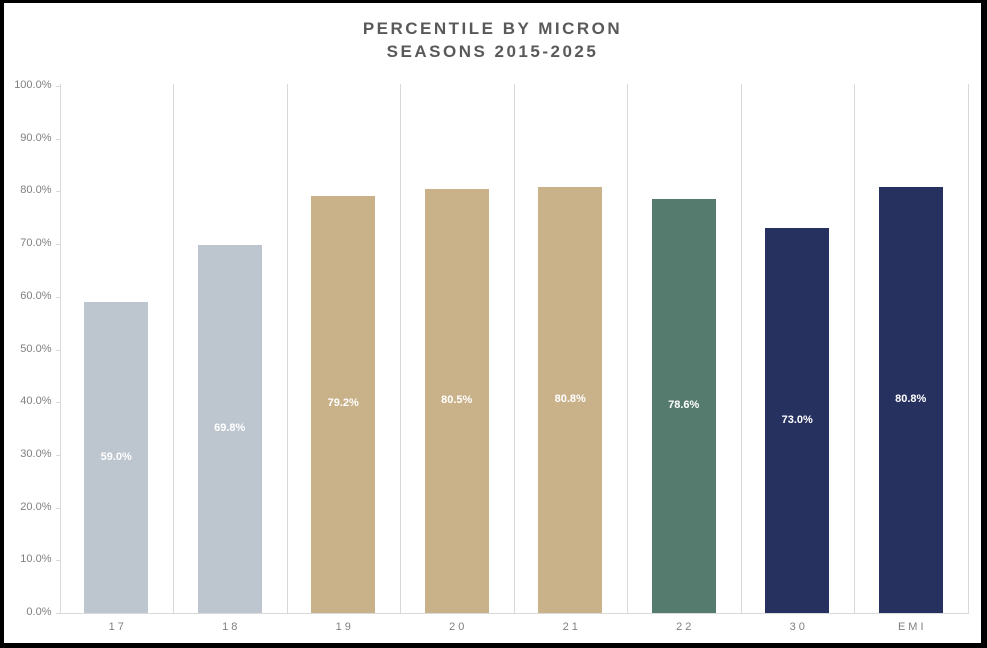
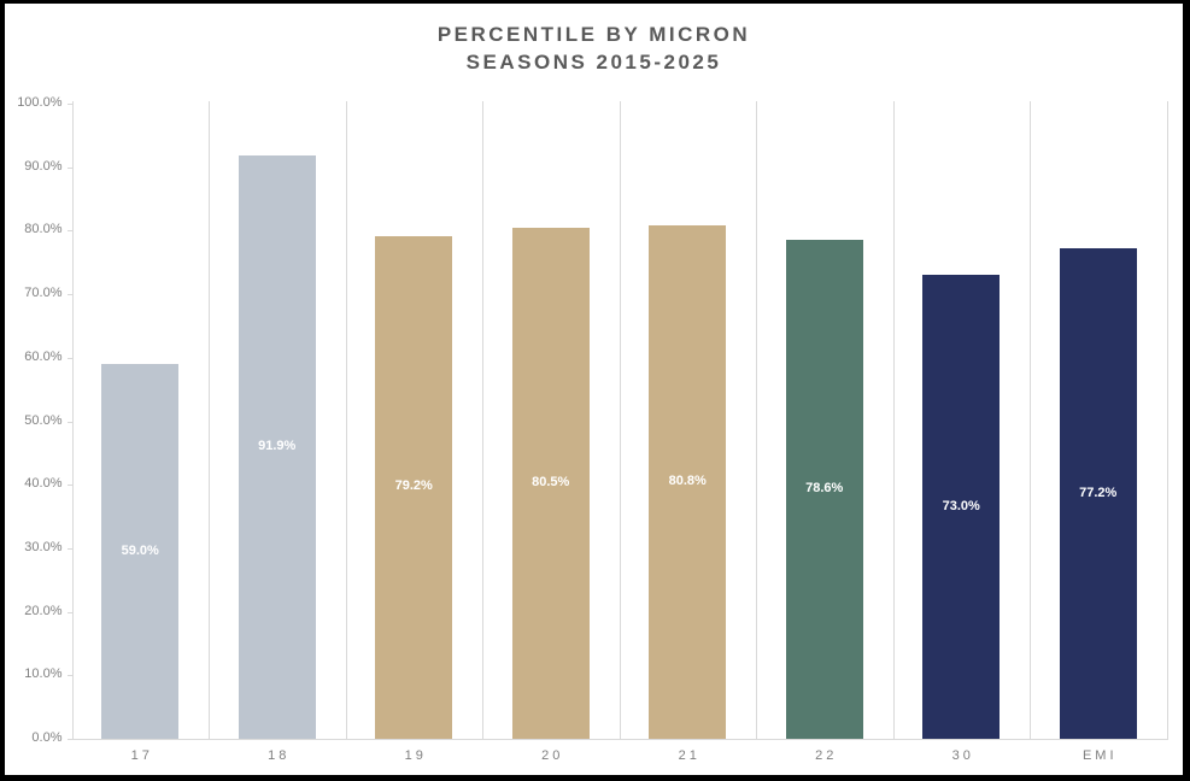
18: 69.8% -> 91.9%
EMI: 80.8% -> 77.2%
